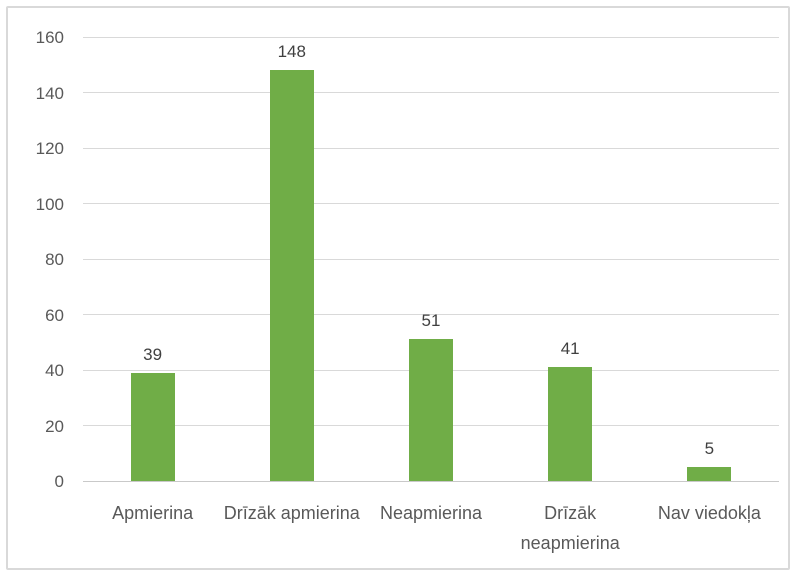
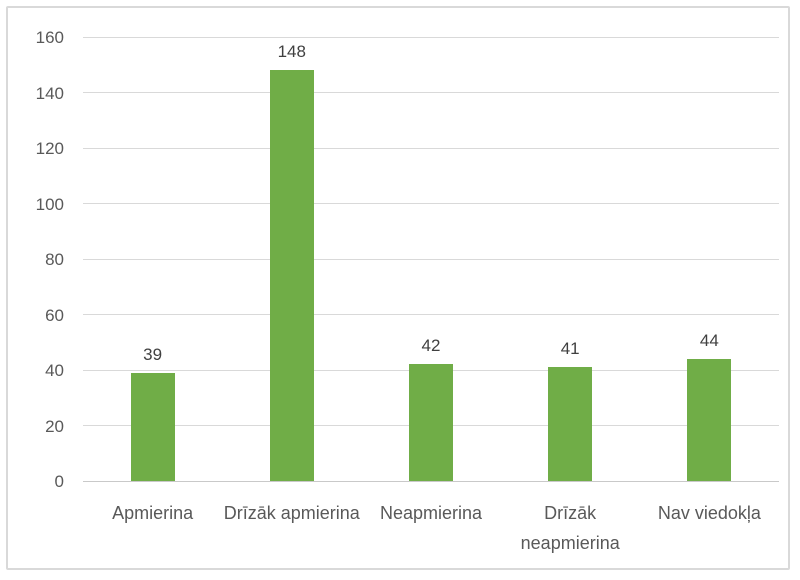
Neapmierina: 51 -> 42
Nav viedokļa: 5 -> 44
